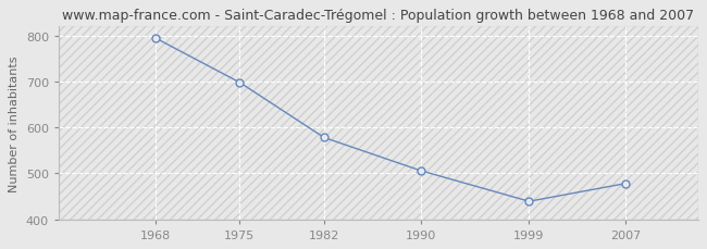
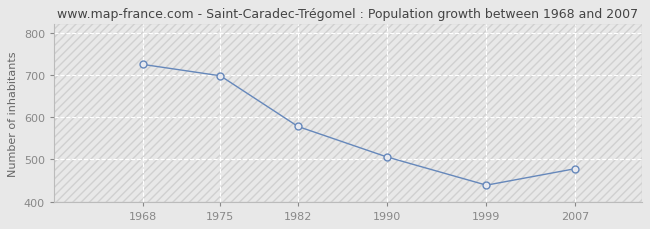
1968: 795 -> 725
